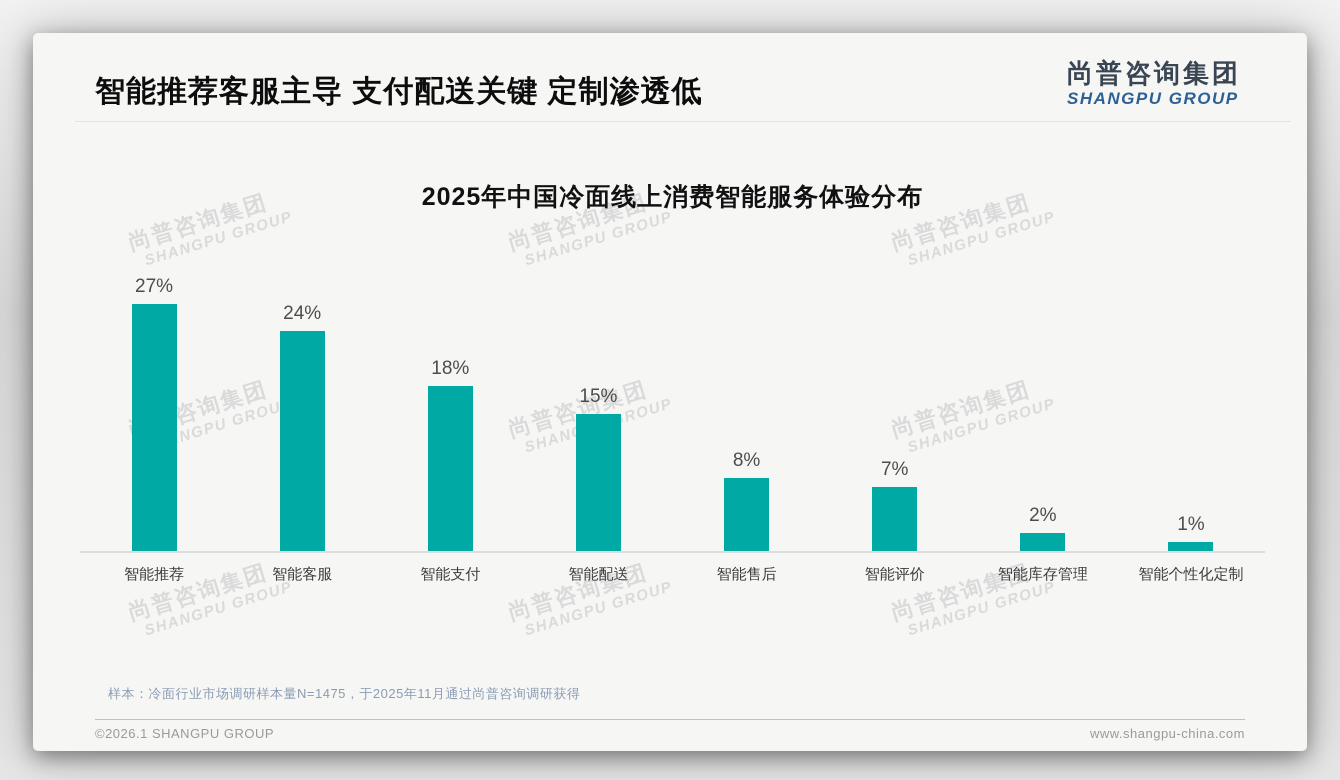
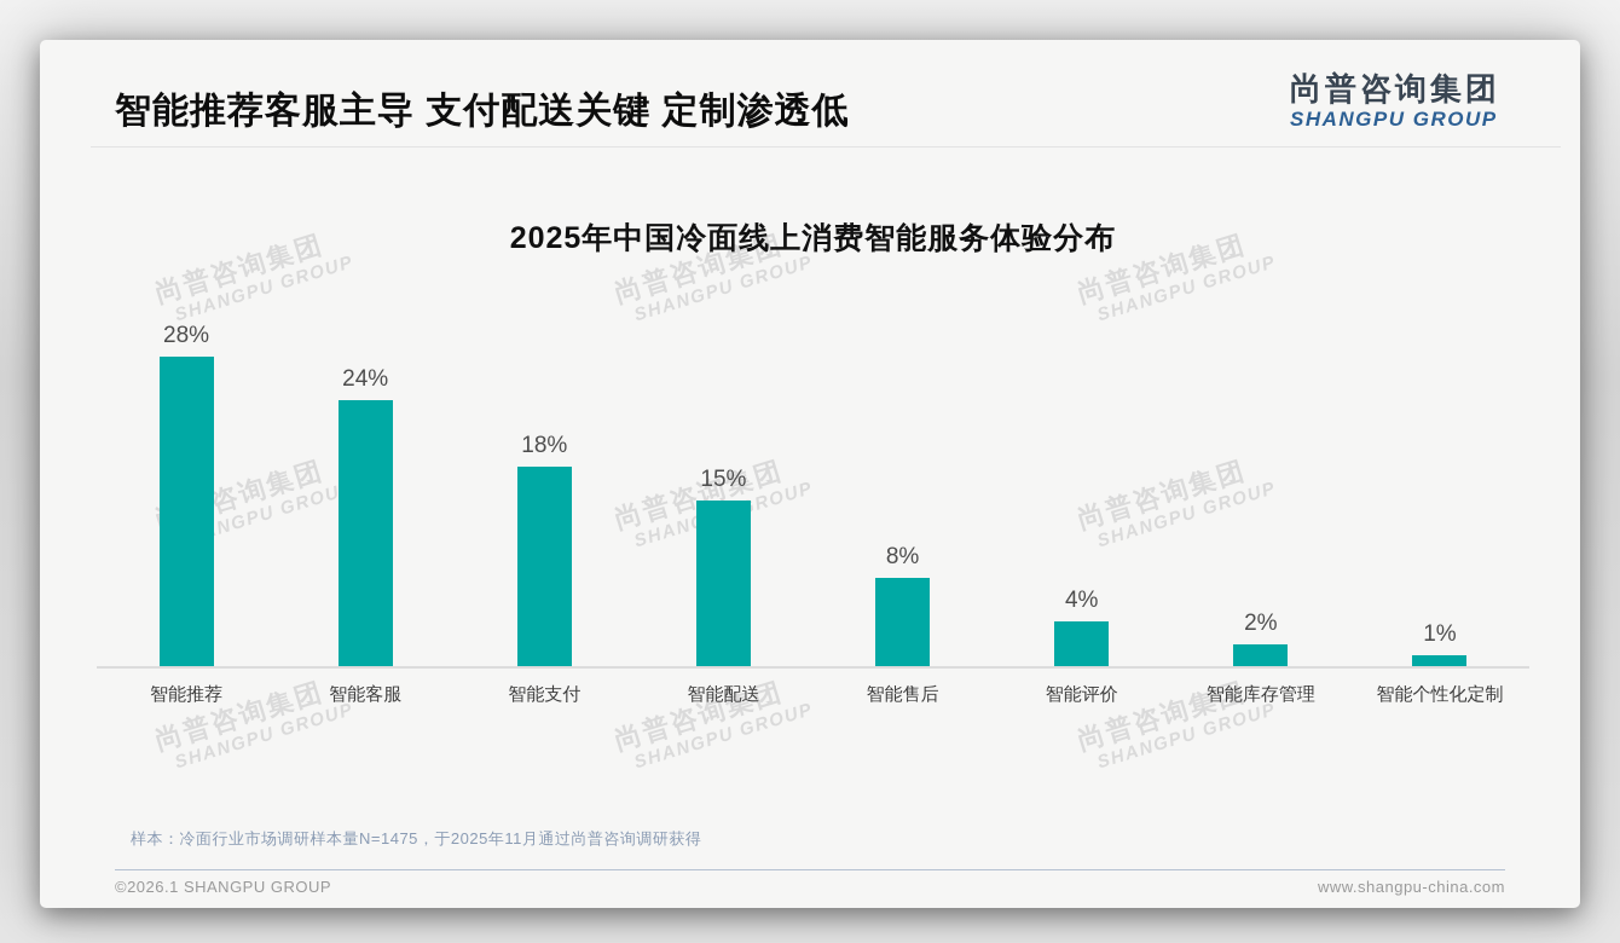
智能推荐: 27% -> 28%
智能评价: 7% -> 4%
